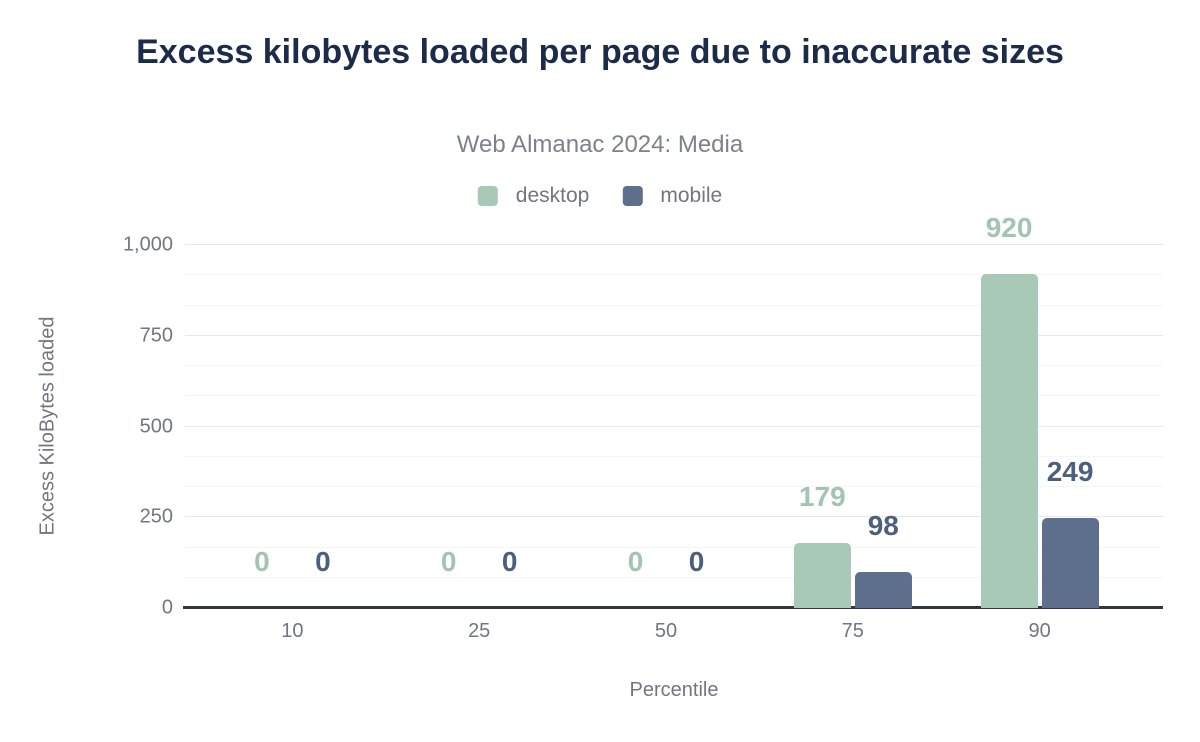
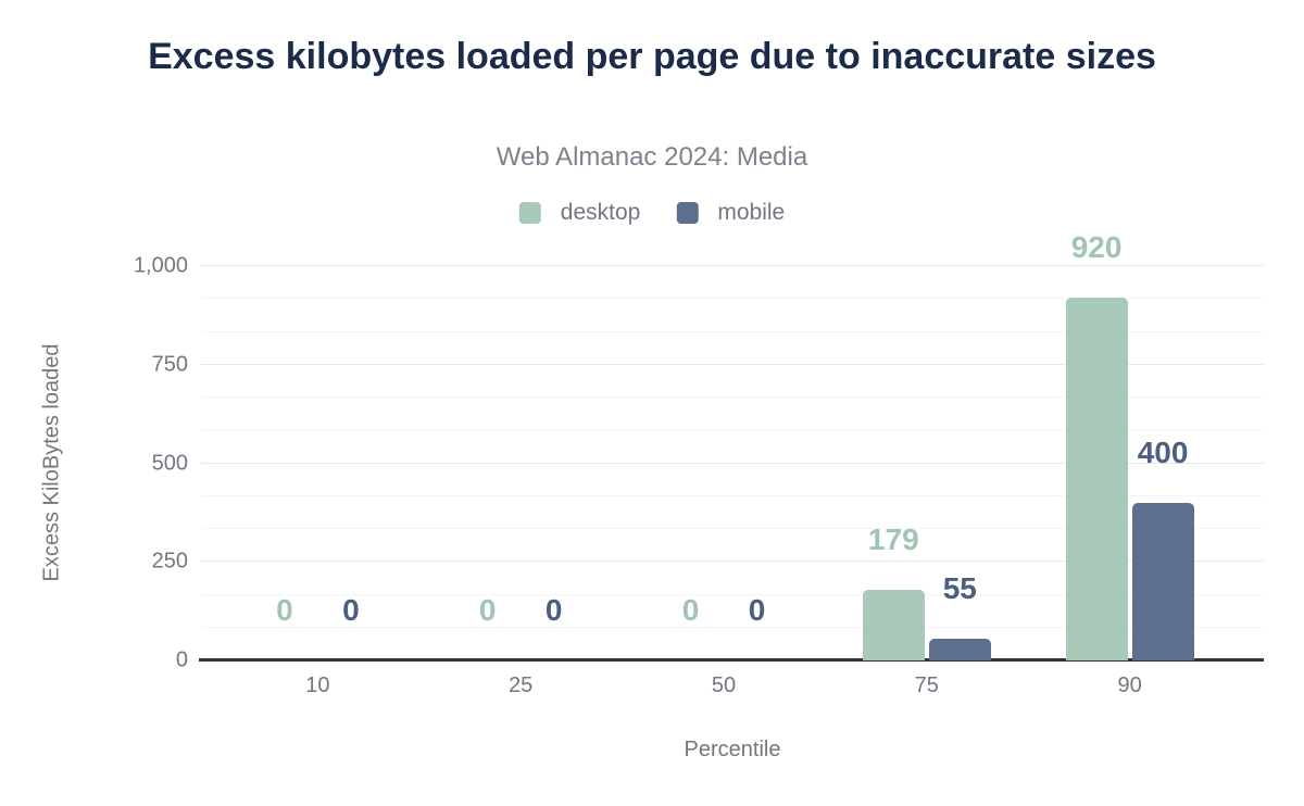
mobile/75: 98 -> 55
mobile/90: 249 -> 400
